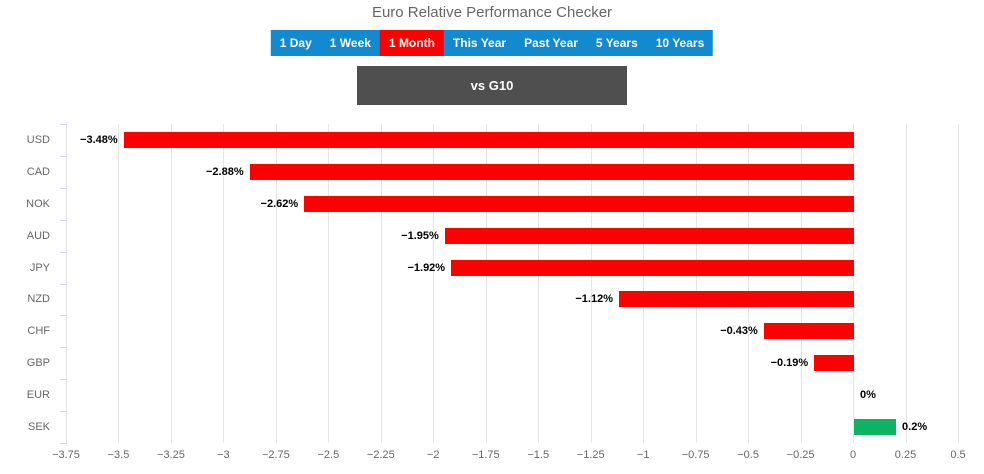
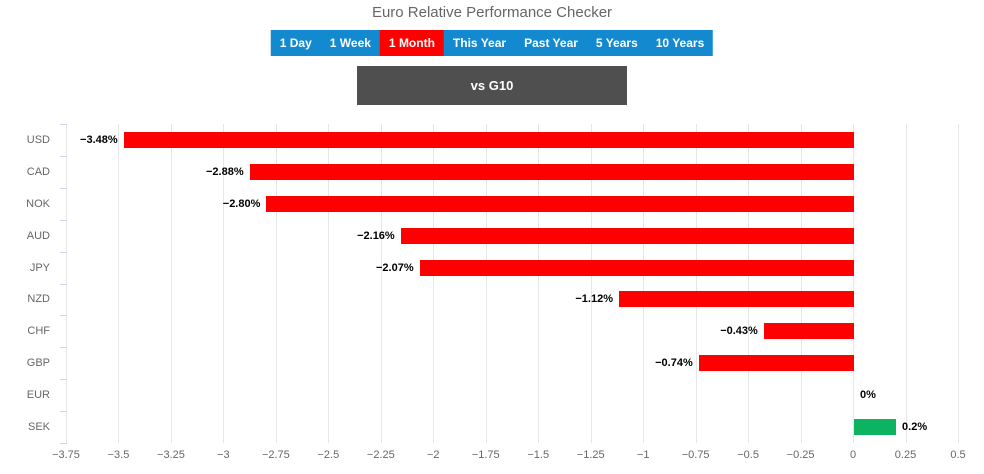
NOK: −2.62% -> −2.80%
AUD: −1.95% -> −2.16%
JPY: −1.92% -> −2.07%
GBP: −0.19% -> −0.74%
